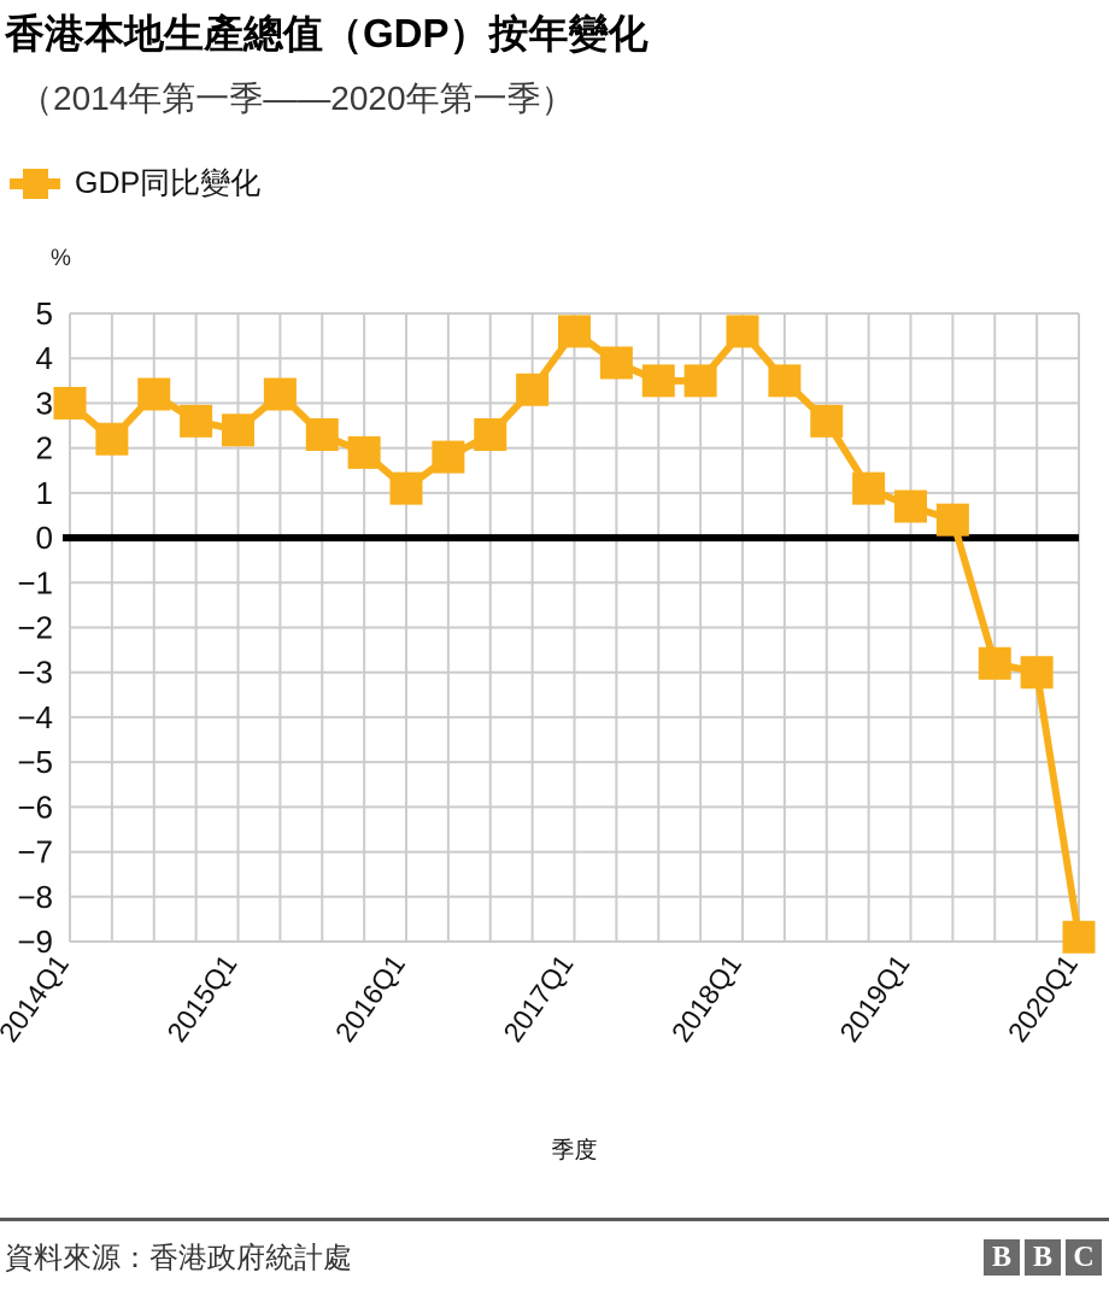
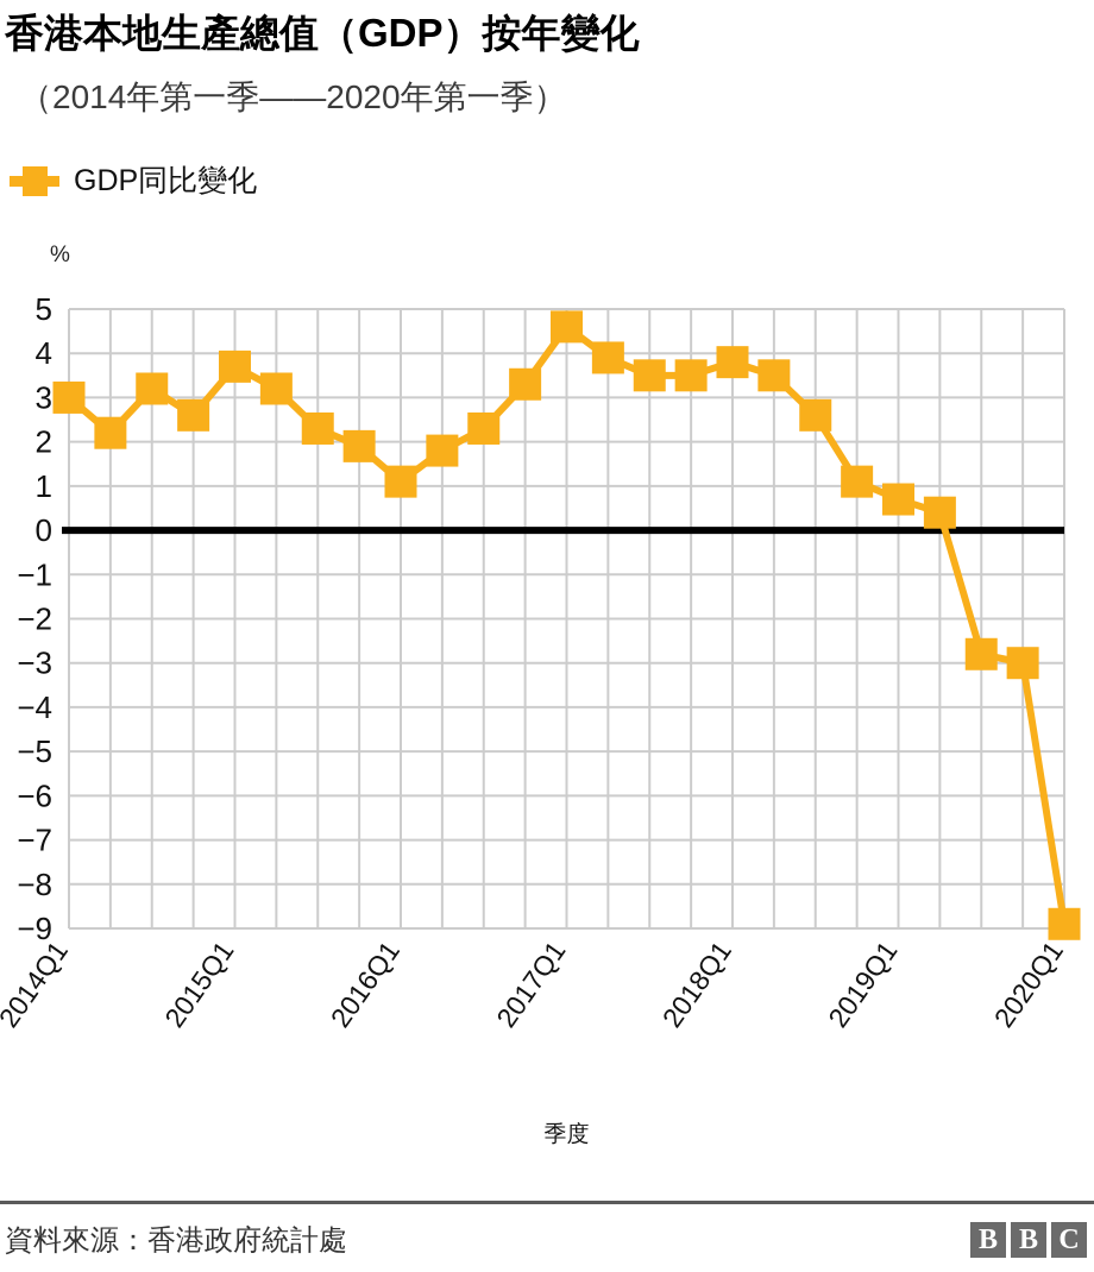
2015Q1: 2.4 -> 3.7
2018Q1: 4.6 -> 3.8
